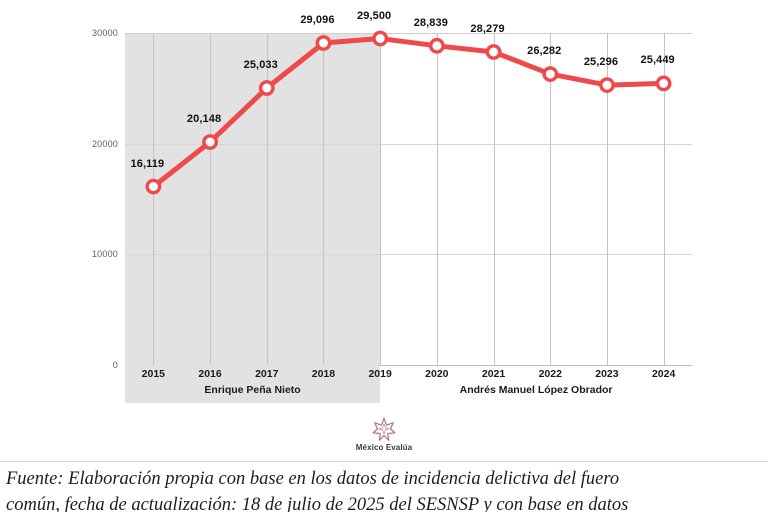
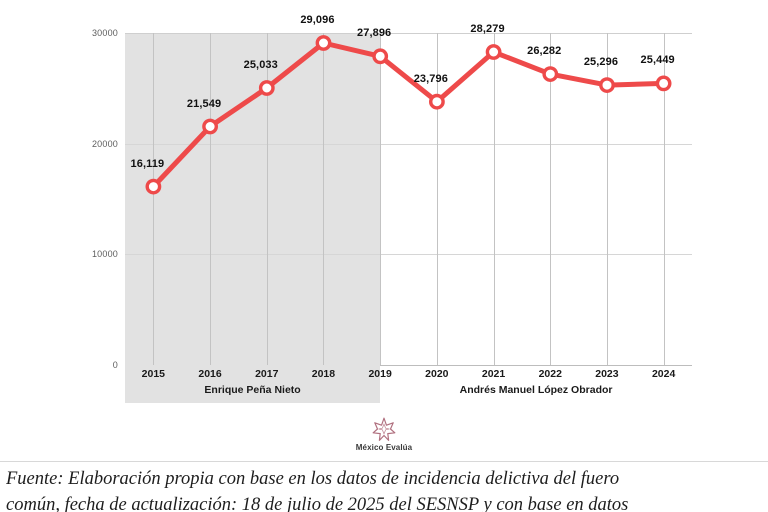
2016: 20,148 -> 21,549
2019: 29,500 -> 27,896
2020: 28,839 -> 23,796
